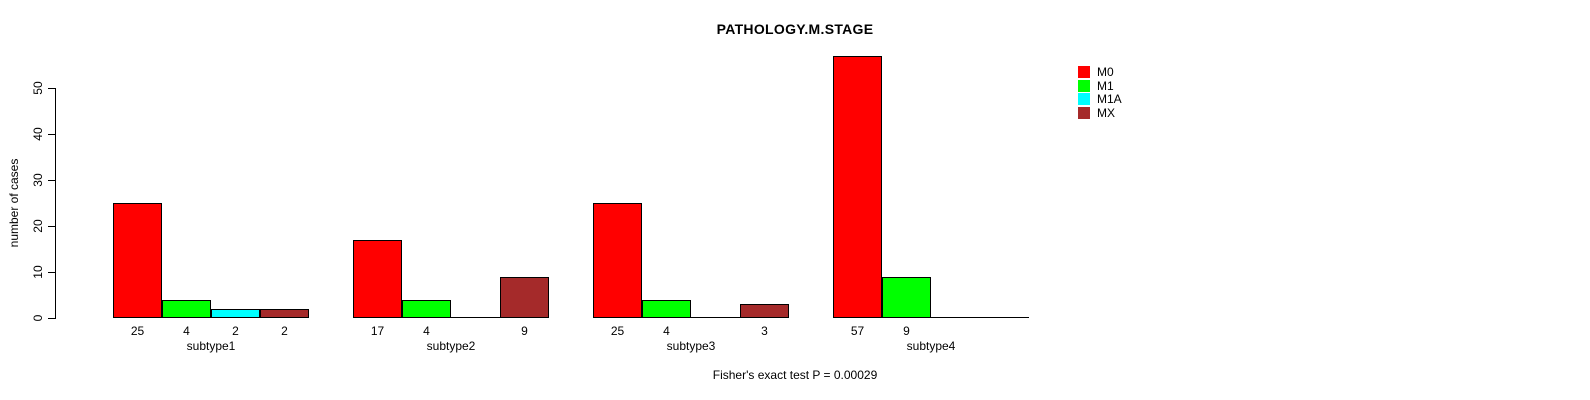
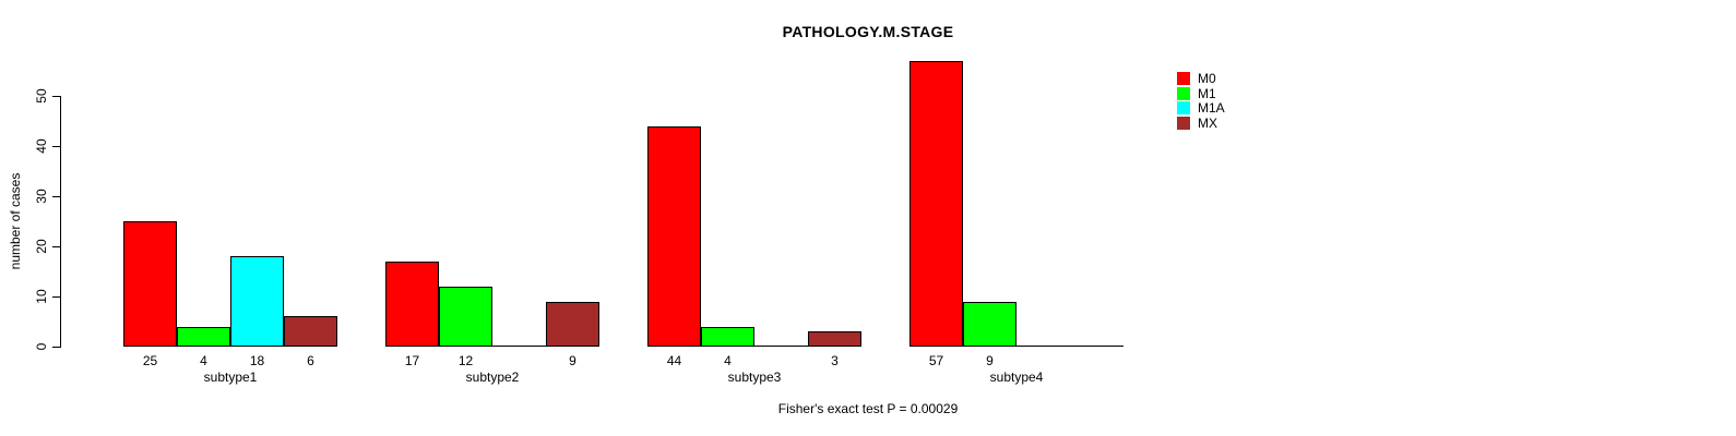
M1A/subtype1: 2 -> 18
MX/subtype1: 2 -> 6
M1/subtype2: 4 -> 12
M0/subtype3: 25 -> 44
